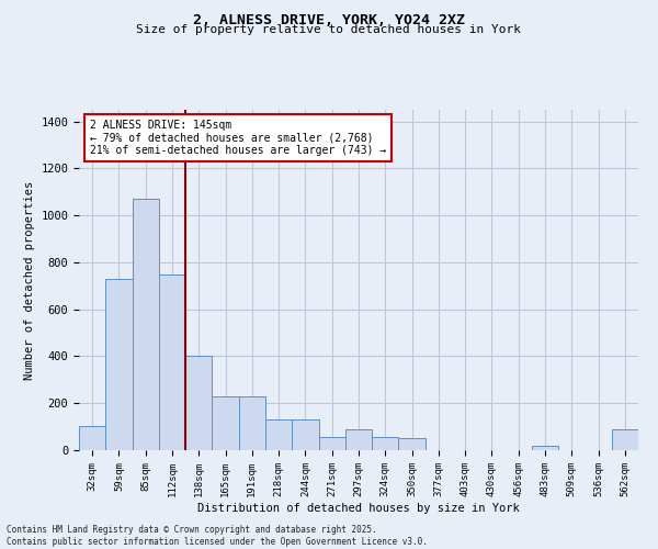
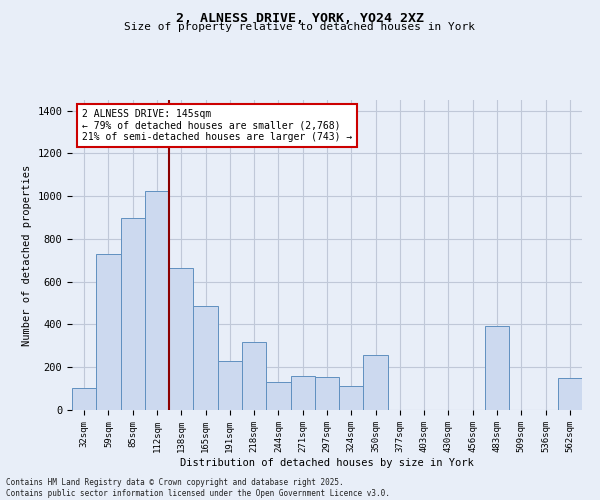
85sqm: 1070 -> 900
112sqm: 750 -> 1025
138sqm: 400 -> 665
165sqm: 230 -> 485
218sqm: 130 -> 320
271sqm: 55 -> 160
297sqm: 90 -> 155
324sqm: 55 -> 110
350sqm: 50 -> 255
483sqm: 18 -> 395
562sqm: 90 -> 150
